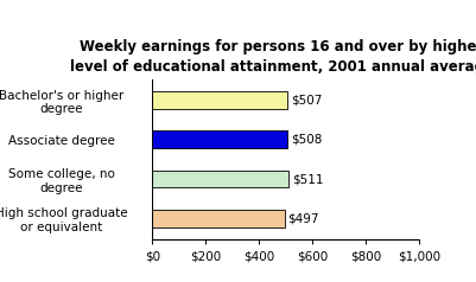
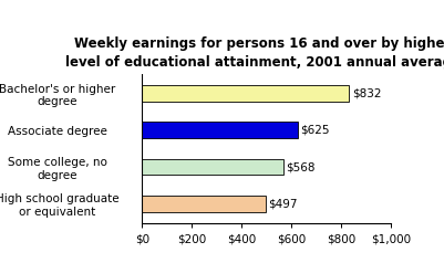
Bachelor's or higher degree: $507 -> $832
Associate degree: $508 -> $625
Some college, no degree: $511 -> $568
